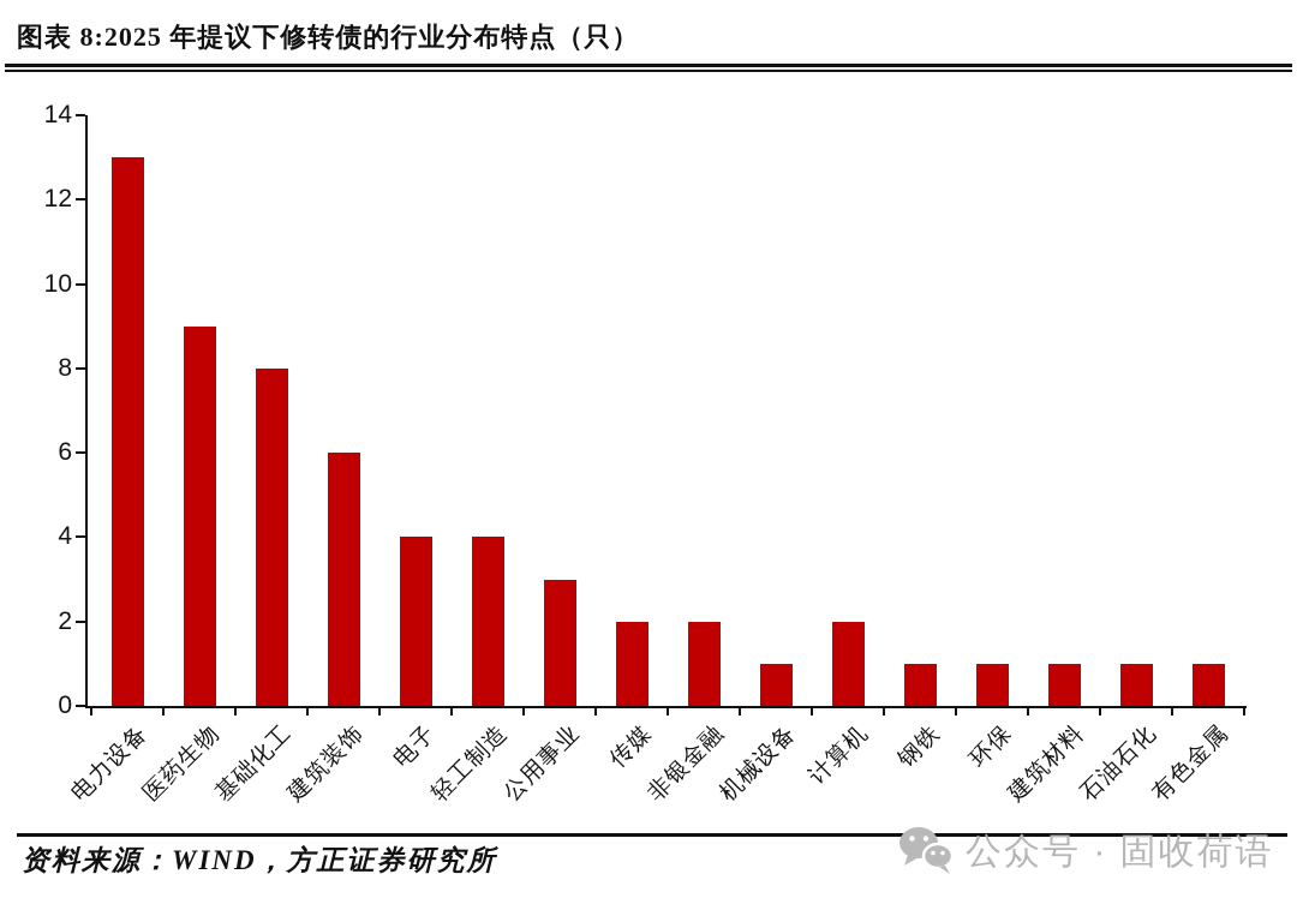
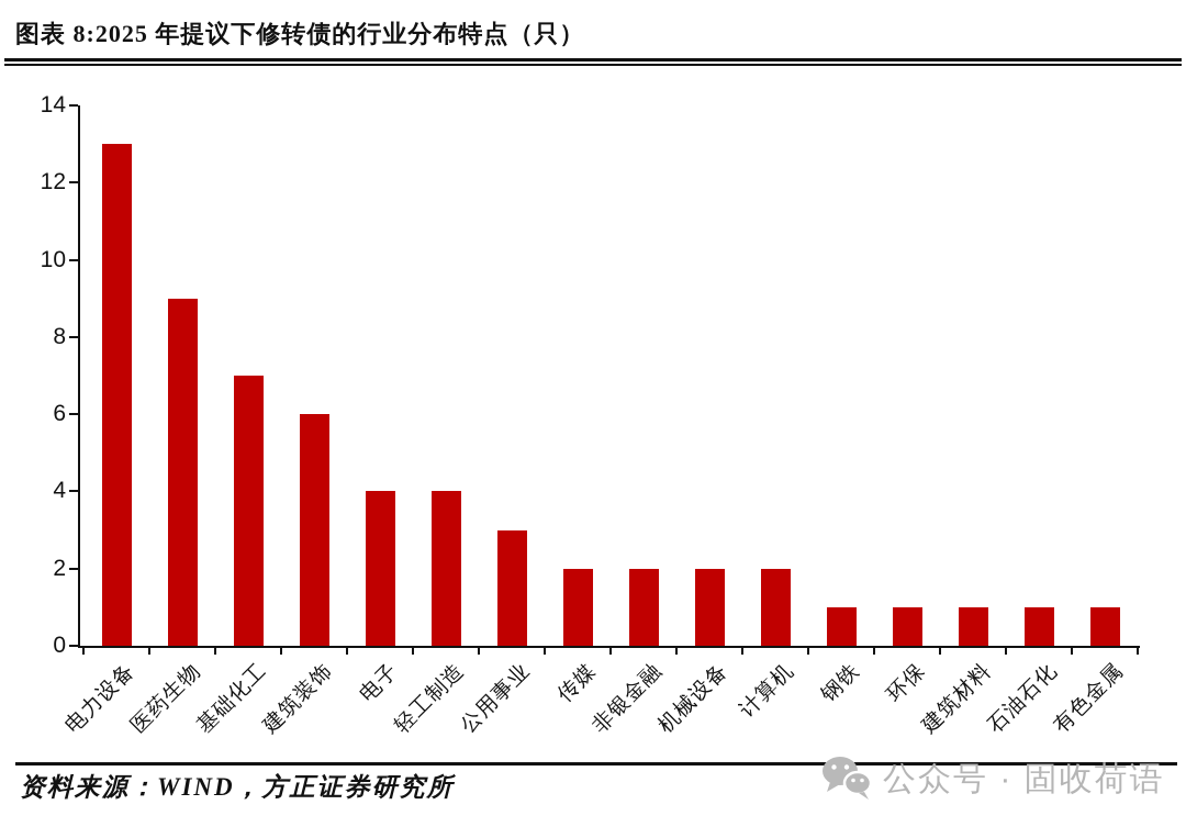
基础化工: 8 -> 7
机械设备: 1 -> 2
